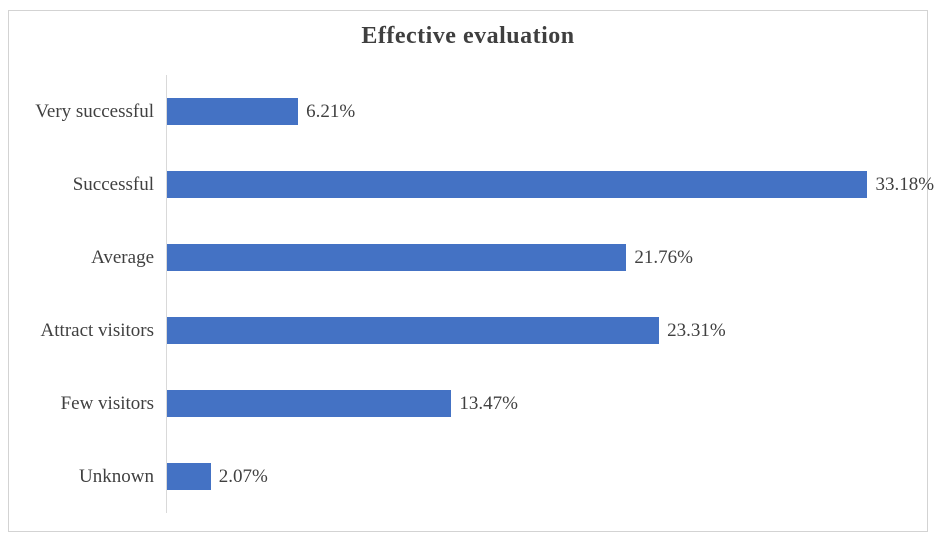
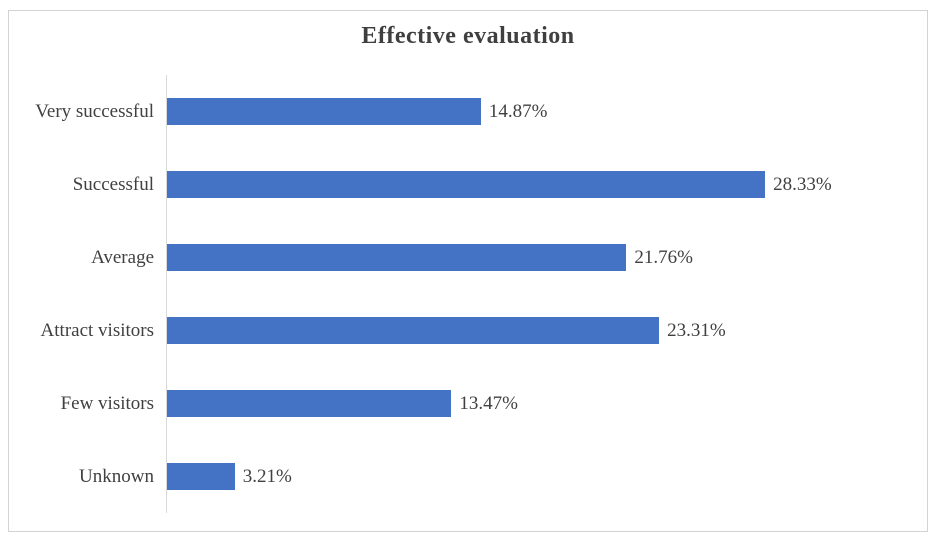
Very successful: 6.21% -> 14.87%
Successful: 33.18% -> 28.33%
Unknown: 2.07% -> 3.21%
